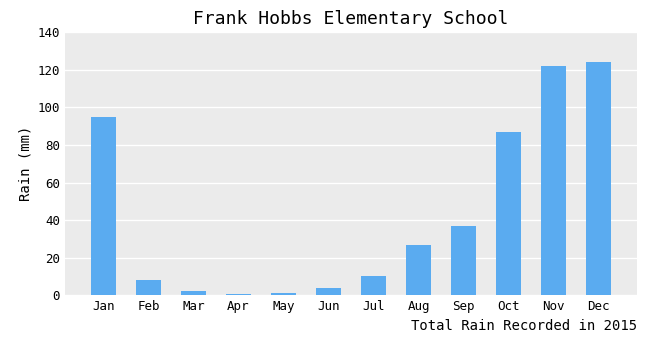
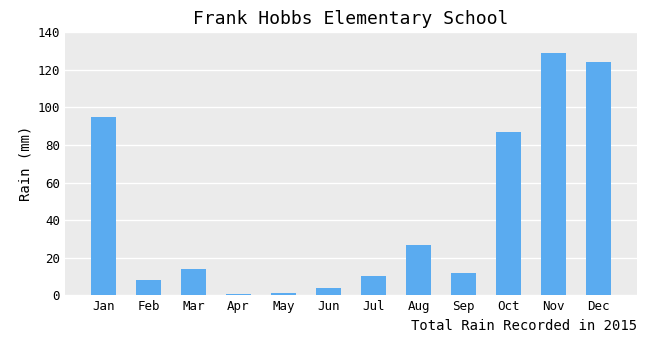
Mar: 2 -> 14
Sep: 37 -> 12
Nov: 122 -> 129
